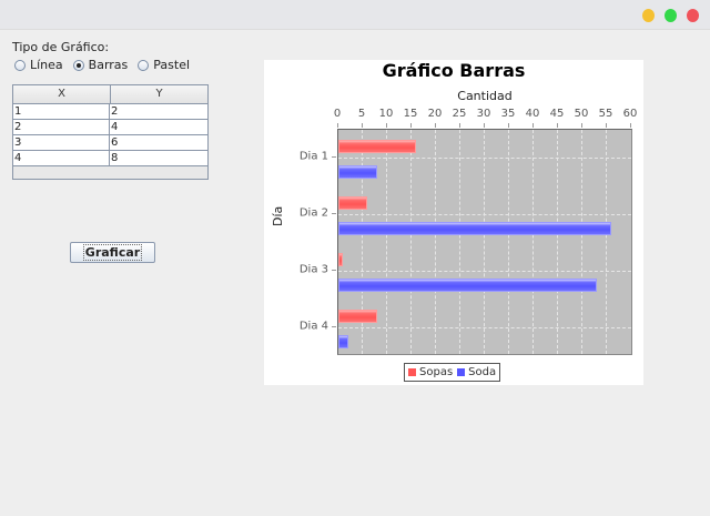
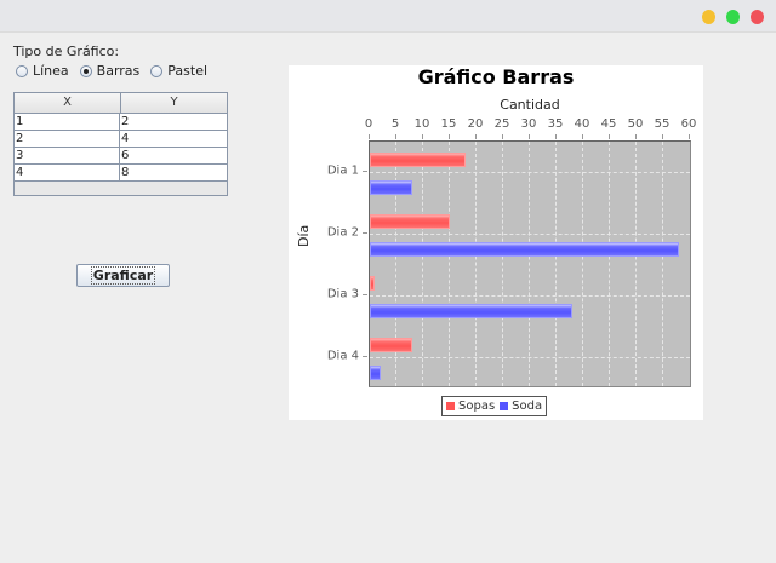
Sopas/Dia 1: 16 -> 18
Sopas/Dia 2: 6 -> 15
Soda/Dia 2: 56 -> 58
Soda/Dia 3: 53 -> 38
